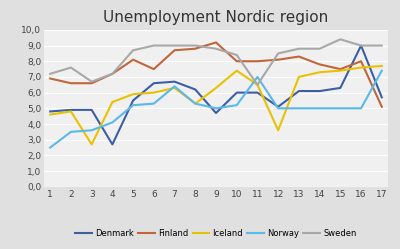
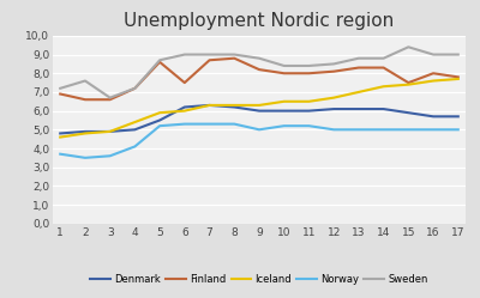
Norway/1: 2,5 -> 3,7
Iceland/3: 2,7 -> 4,9
Denmark/4: 2,7 -> 5,0
Finland/5: 8,1 -> 8,6
Denmark/6: 6,6 -> 6,2
Denmark/7: 6,7 -> 6,3
Norway/7: 6,4 -> 5,3
Iceland/8: 5,3 -> 6,3
Denmark/9: 4,7 -> 6,0
Finland/9: 9,2 -> 8,2
Iceland/10: 7,4 -> 6,5
Norway/11: 7,0 -> 5,2
Sweden/11: 6,5 -> 8,4
Denmark/12: 5,1 -> 6,1
Iceland/12: 3,6 -> 6,7
Finland/14: 7,8 -> 8,3
Denmark/15: 6,3 -> 5,9
Denmark/16: 9,0 -> 5,7
Finland/17: 5,1 -> 7,8
Norway/17: 7,4 -> 5,0
